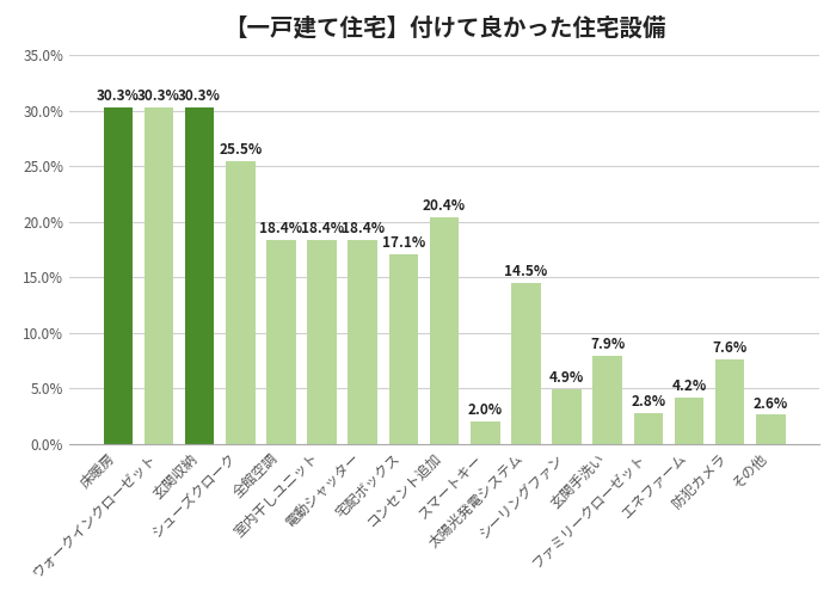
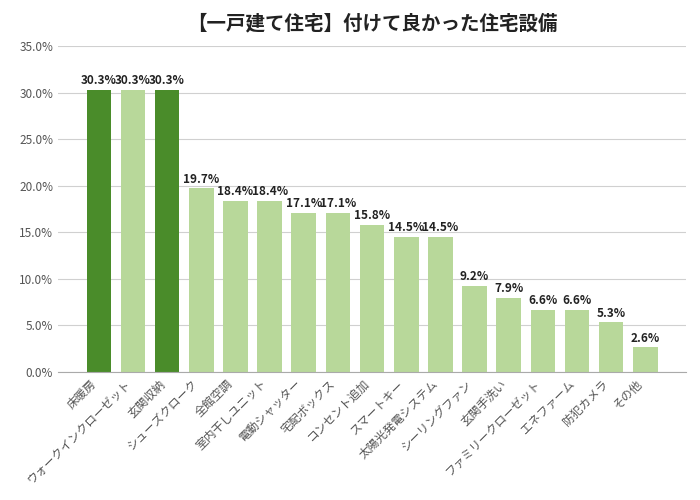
シューズクローク: 25.5% -> 19.7%
電動シャッター: 18.4% -> 17.1%
コンセント追加: 20.4% -> 15.8%
スマートキー: 2.0% -> 14.5%
シーリングファン: 4.9% -> 9.2%
ファミリークローゼット: 2.8% -> 6.6%
エネファーム: 4.2% -> 6.6%
防犯カメラ: 7.6% -> 5.3%
